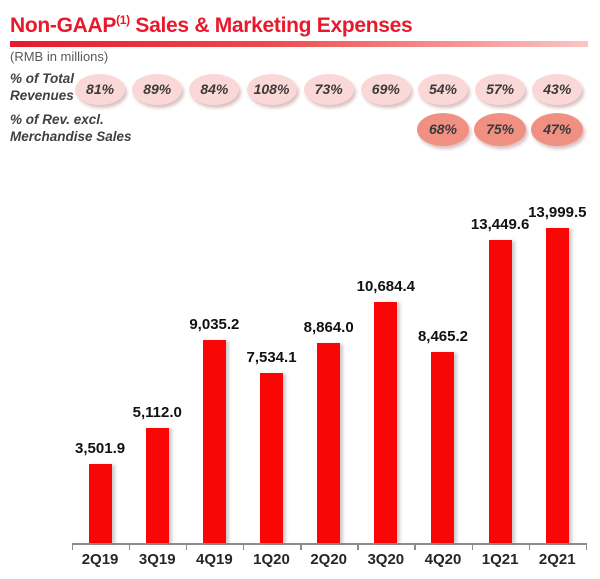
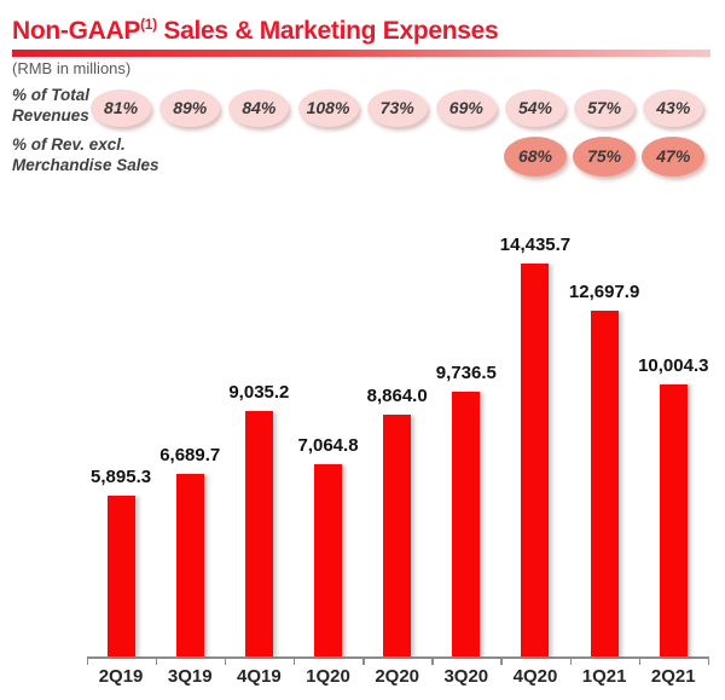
2Q19: 3,501.9 -> 5,895.3
3Q19: 5,112.0 -> 6,689.7
1Q20: 7,534.1 -> 7,064.8
3Q20: 10,684.4 -> 9,736.5
4Q20: 8,465.2 -> 14,435.7
1Q21: 13,449.6 -> 12,697.9
2Q21: 13,999.5 -> 10,004.3
